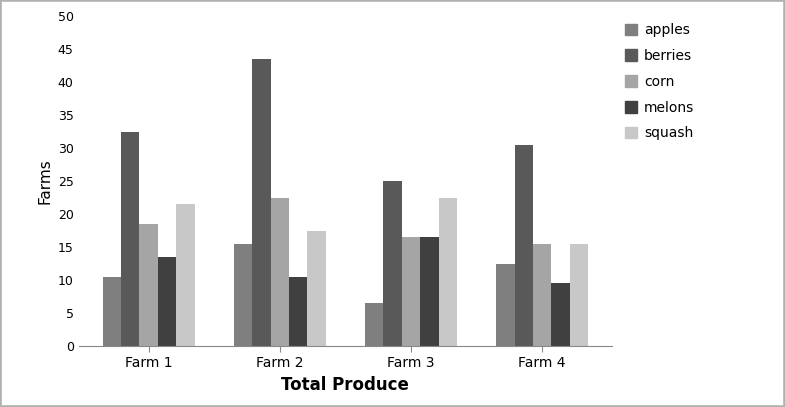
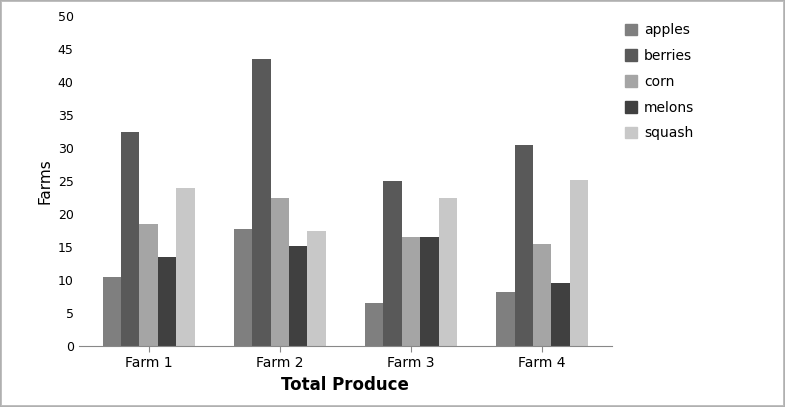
squash/Farm 1: 21.5 -> 24.0
apples/Farm 2: 15.5 -> 17.8
melons/Farm 2: 10.5 -> 15.2
apples/Farm 4: 12.5 -> 8.2
squash/Farm 4: 15.5 -> 25.2
